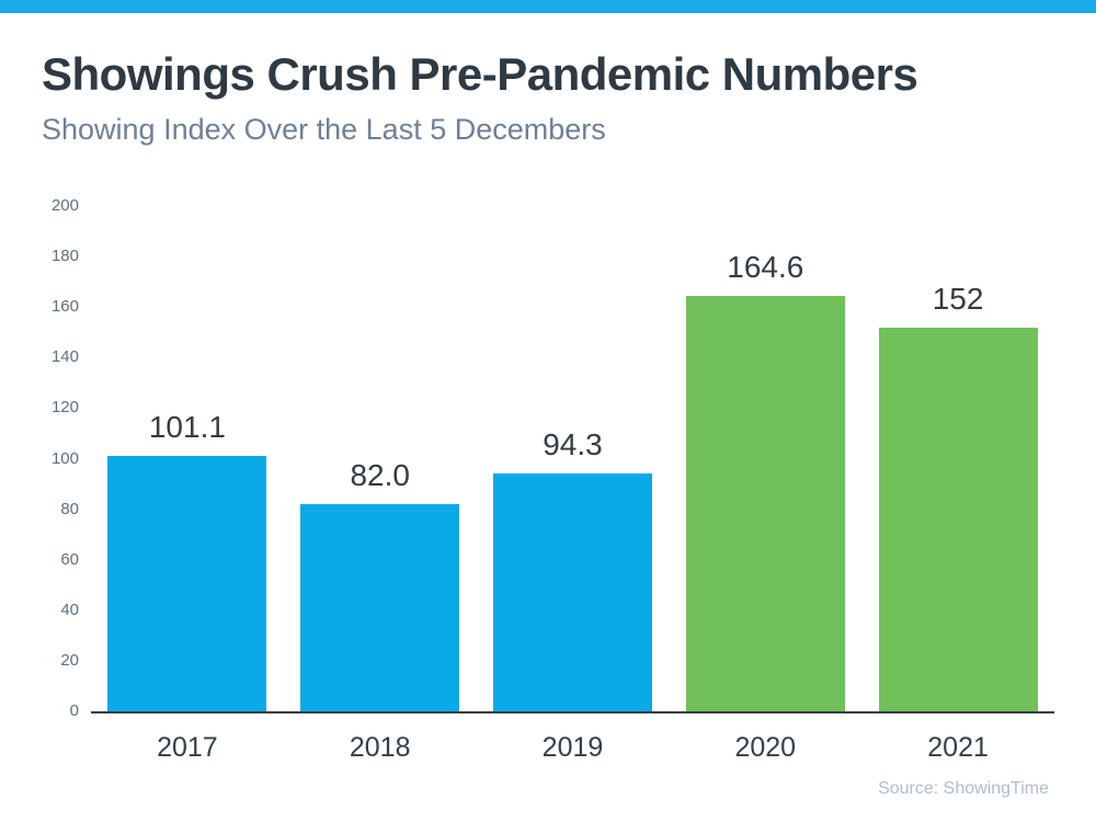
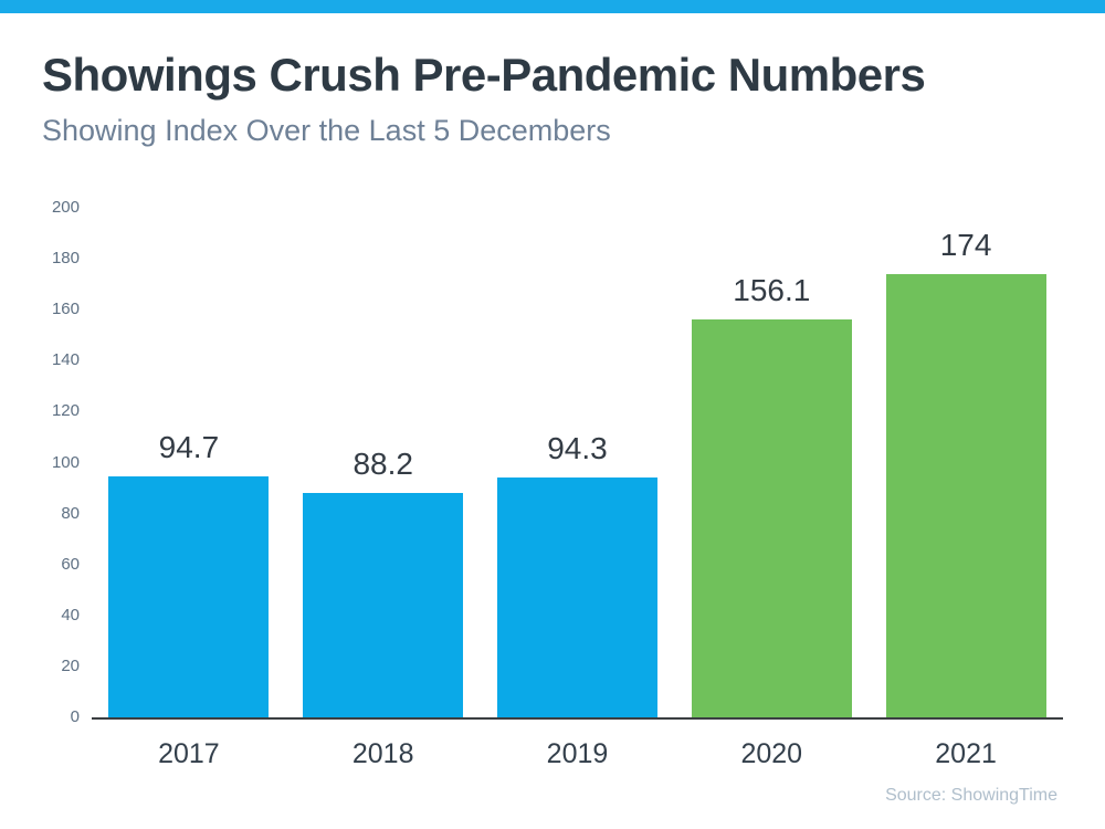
2017: 101.1 -> 94.7
2018: 82.0 -> 88.2
2020: 164.6 -> 156.1
2021: 152 -> 174
